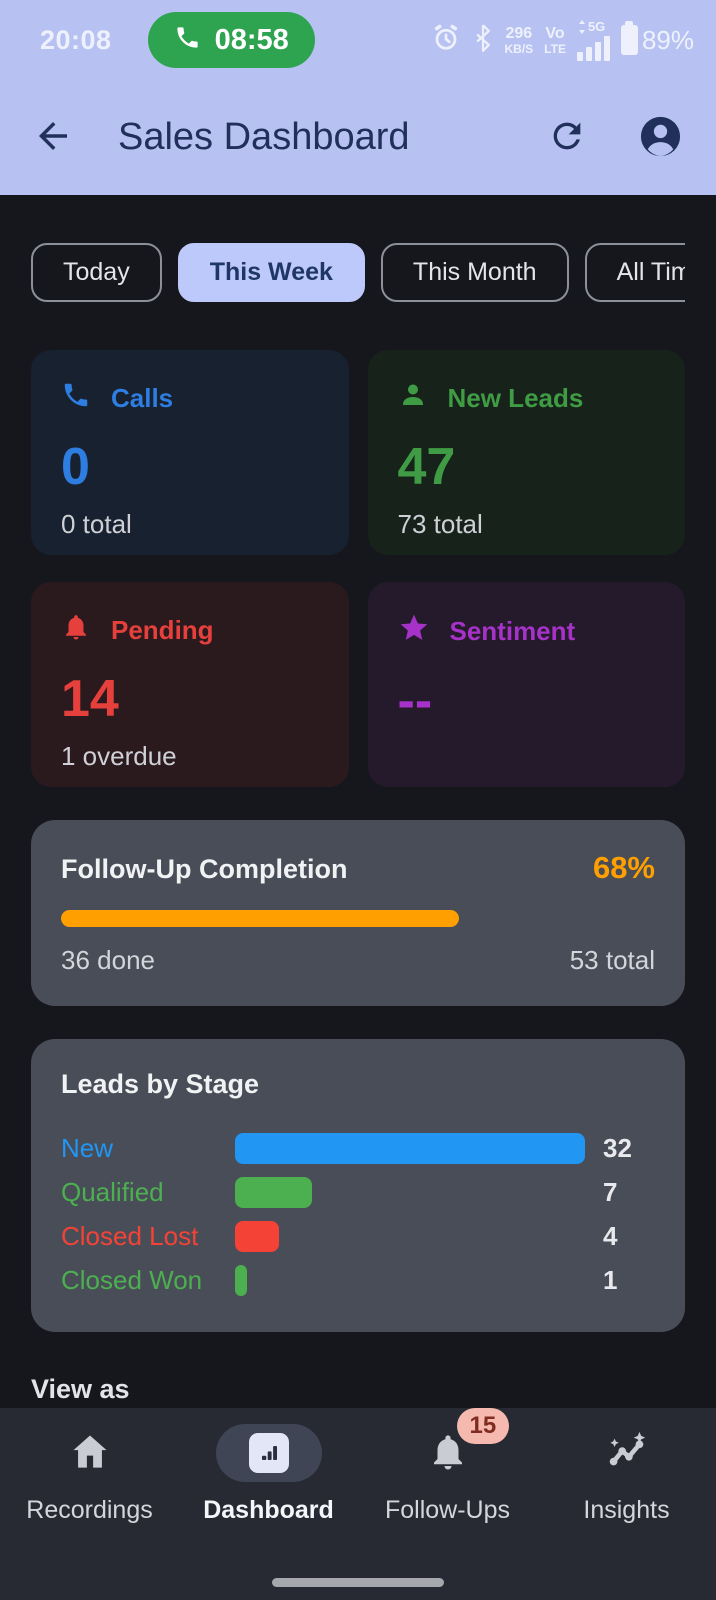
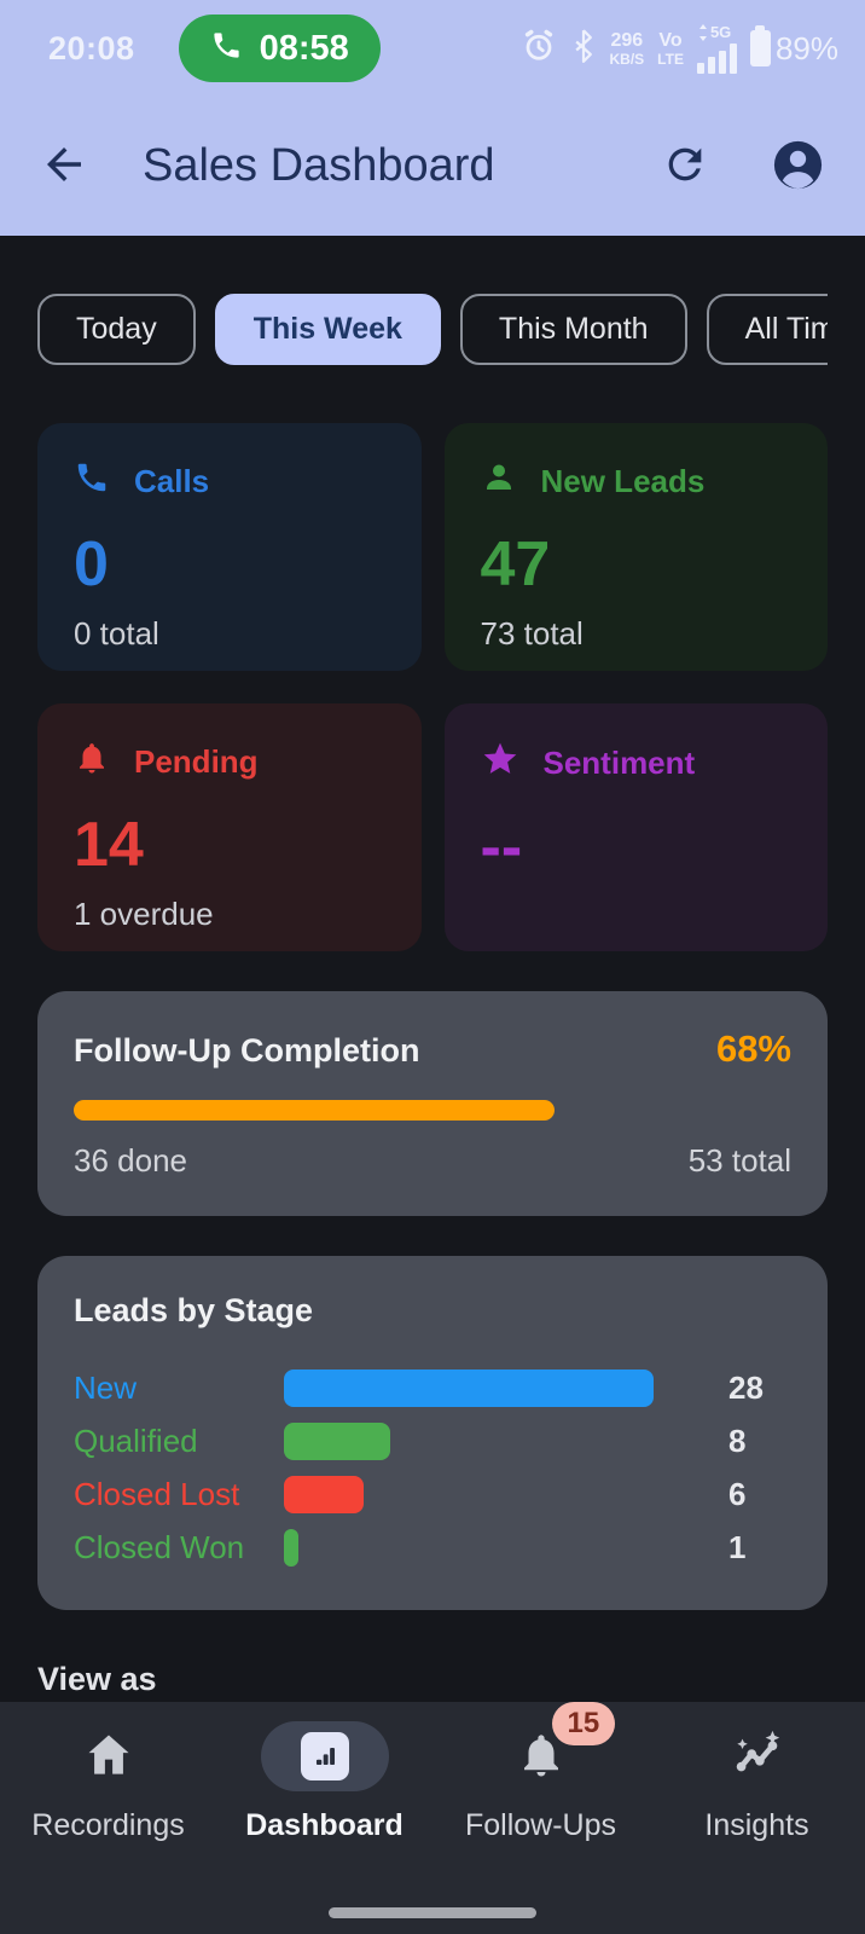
New: 32 -> 28
Qualified: 7 -> 8
Closed Lost: 4 -> 6
